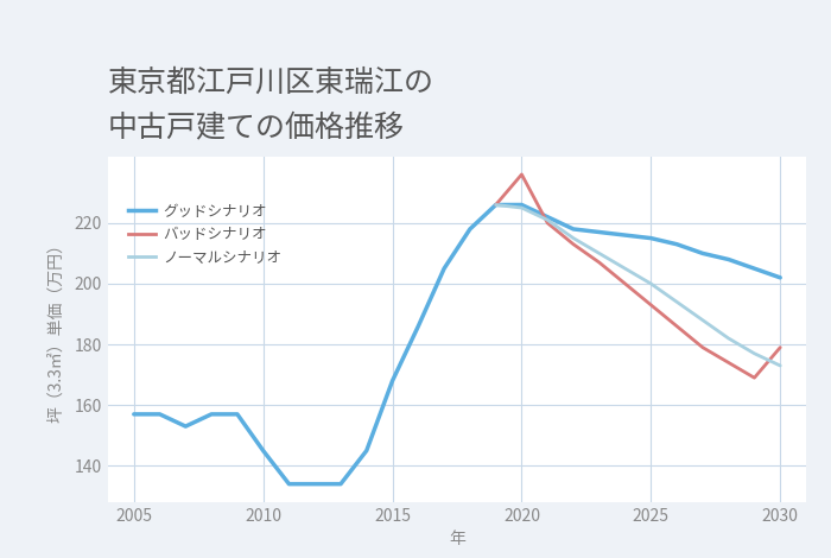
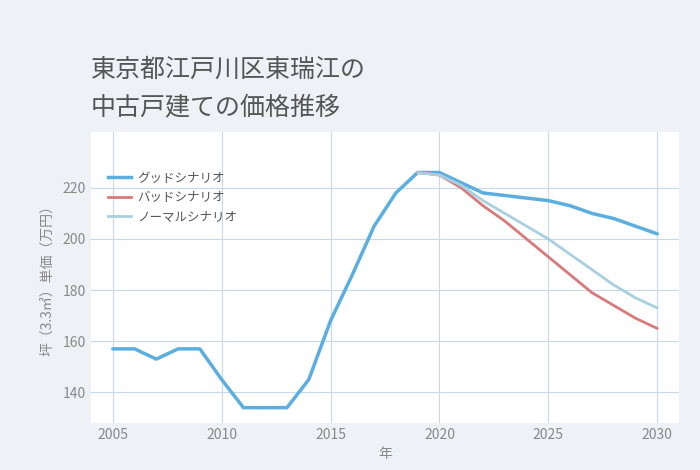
バッドシナリオ/2020: 236 -> 225
バッドシナリオ/2030: 179 -> 165
